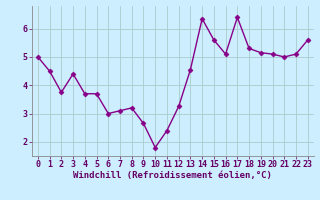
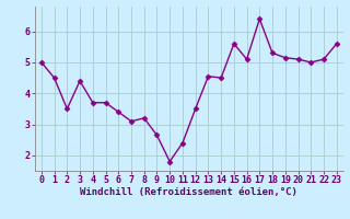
2: 3.75 -> 3.50
6: 3.00 -> 3.40
12: 3.25 -> 3.50
14: 6.35 -> 4.50
